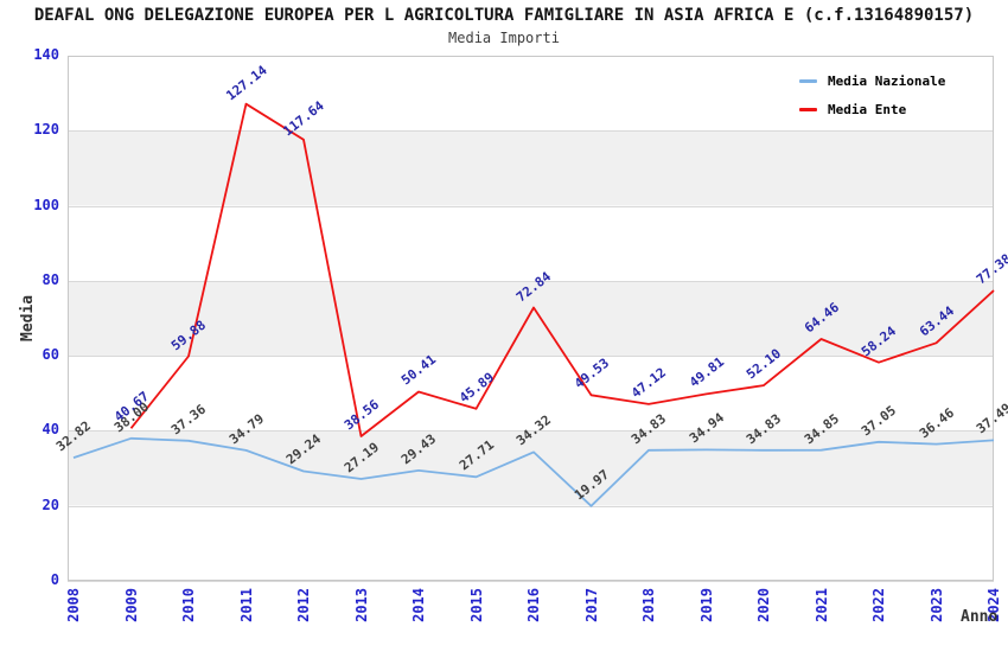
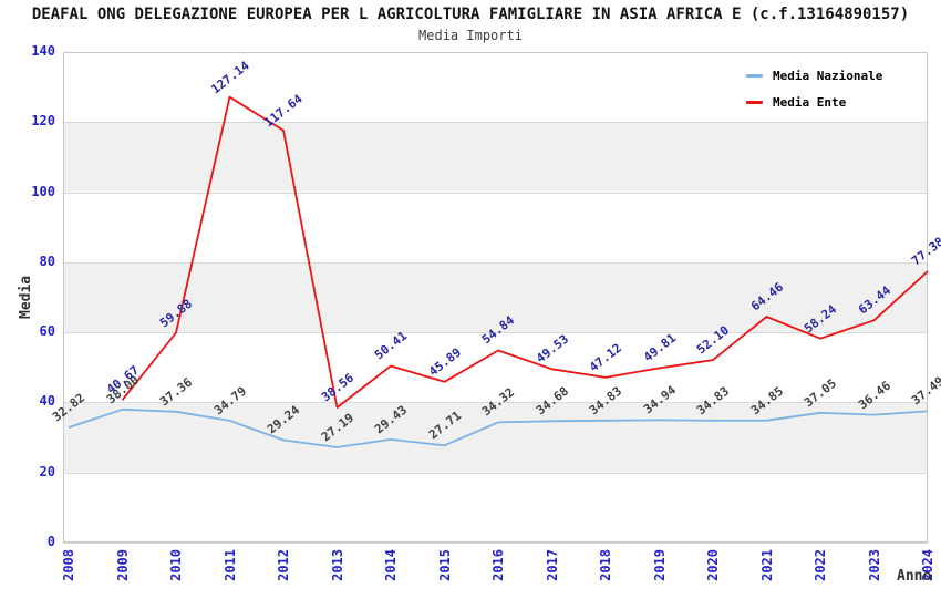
Media Ente/2016: 72.84 -> 54.84
Media Nazionale/2017: 19.97 -> 34.68
